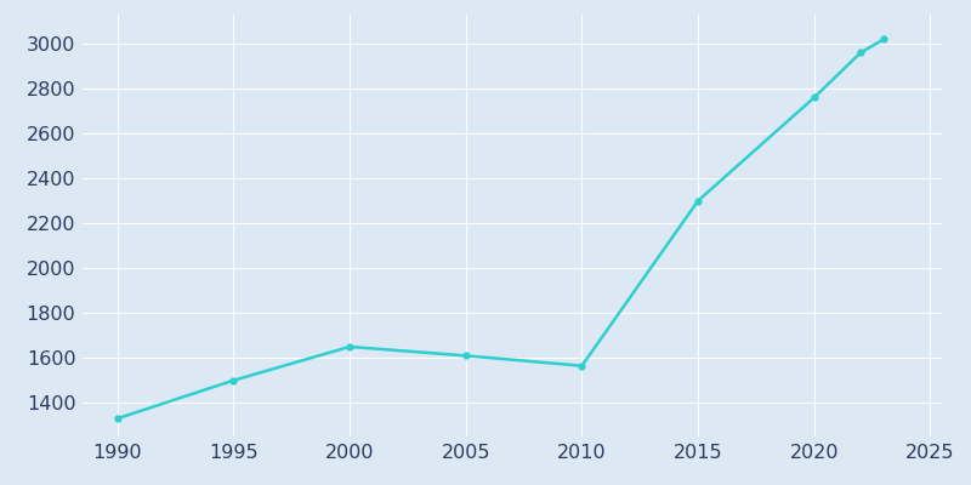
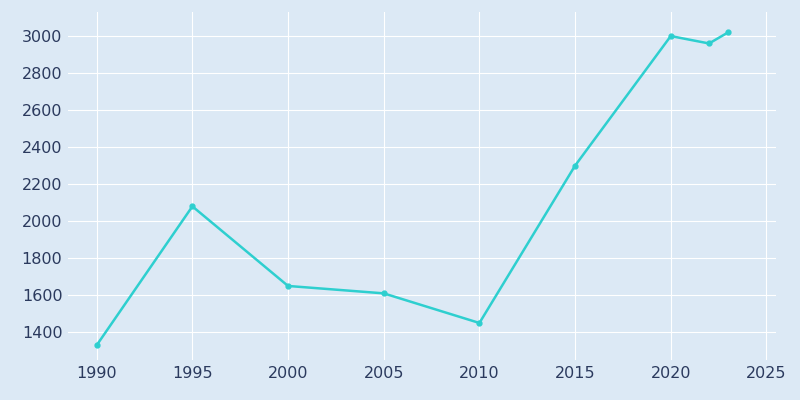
1995: 1500 -> 2080
2010: 1560 -> 1450
2020: 2760 -> 3000
